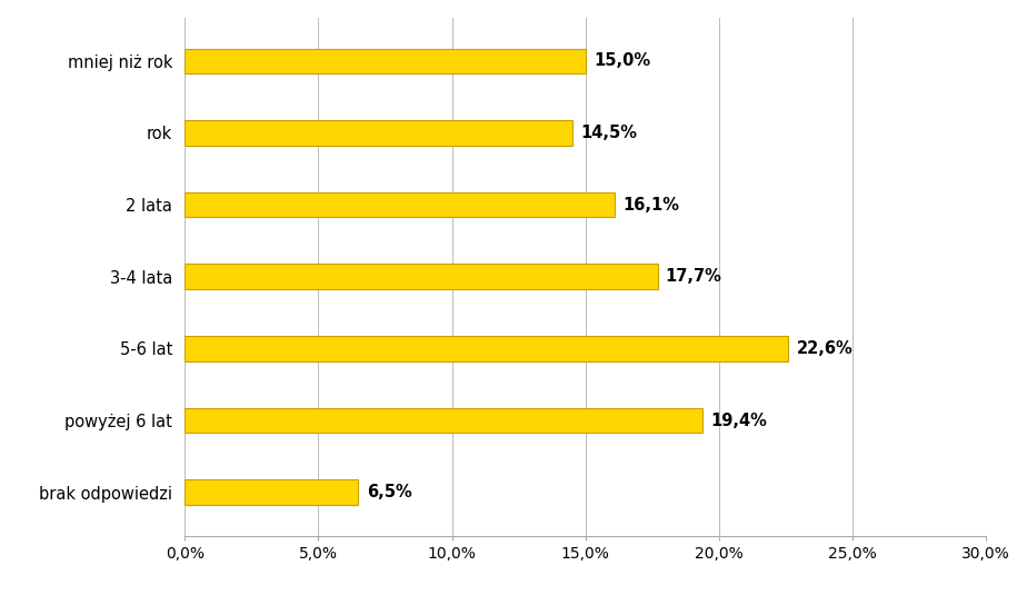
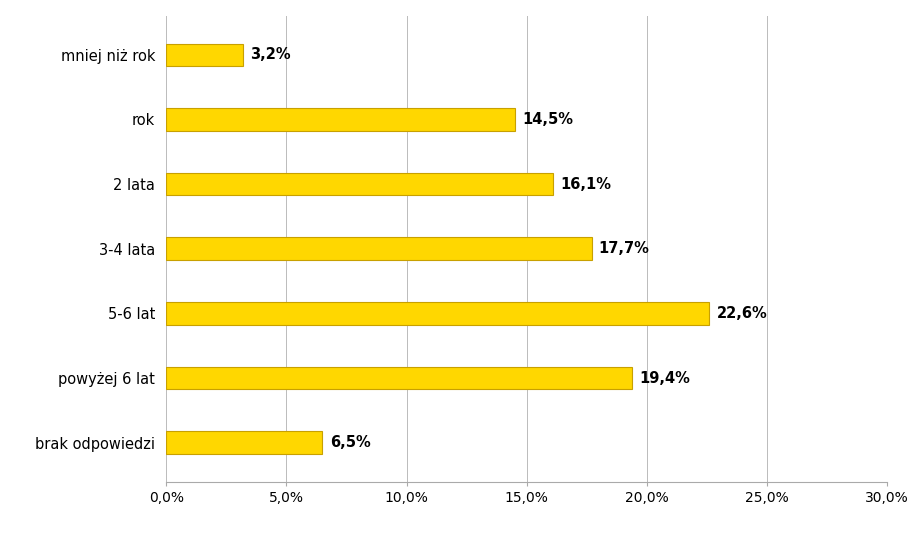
mniej niż rok: 15,0% -> 3,2%
